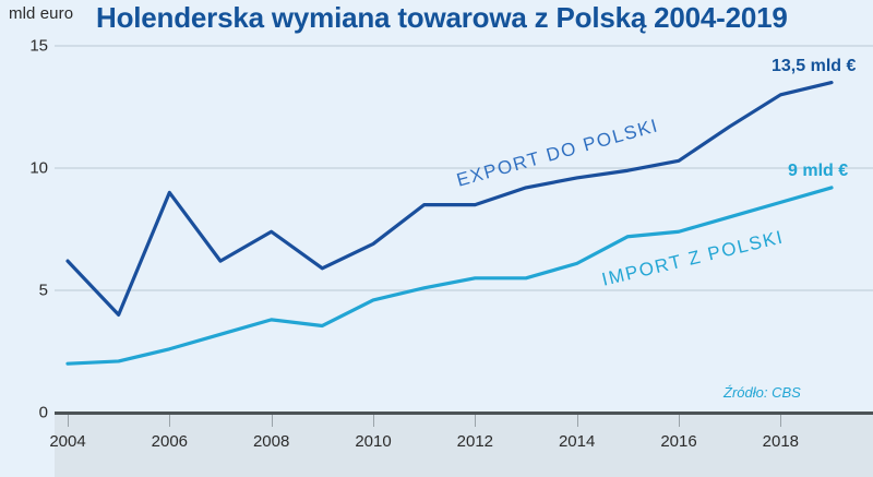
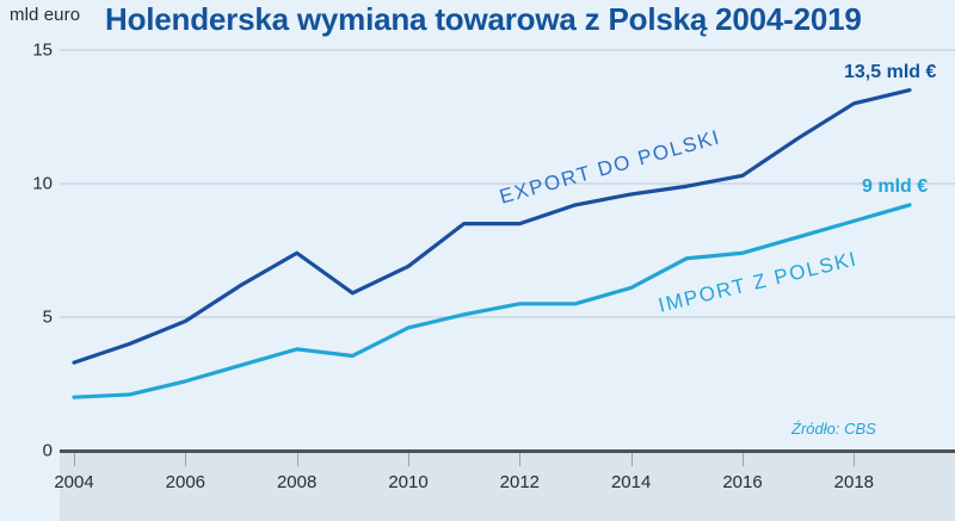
EXPORT DO POLSKI/2004: 6.2 -> 3.3
EXPORT DO POLSKI/2006: 9.0 -> 4.8
